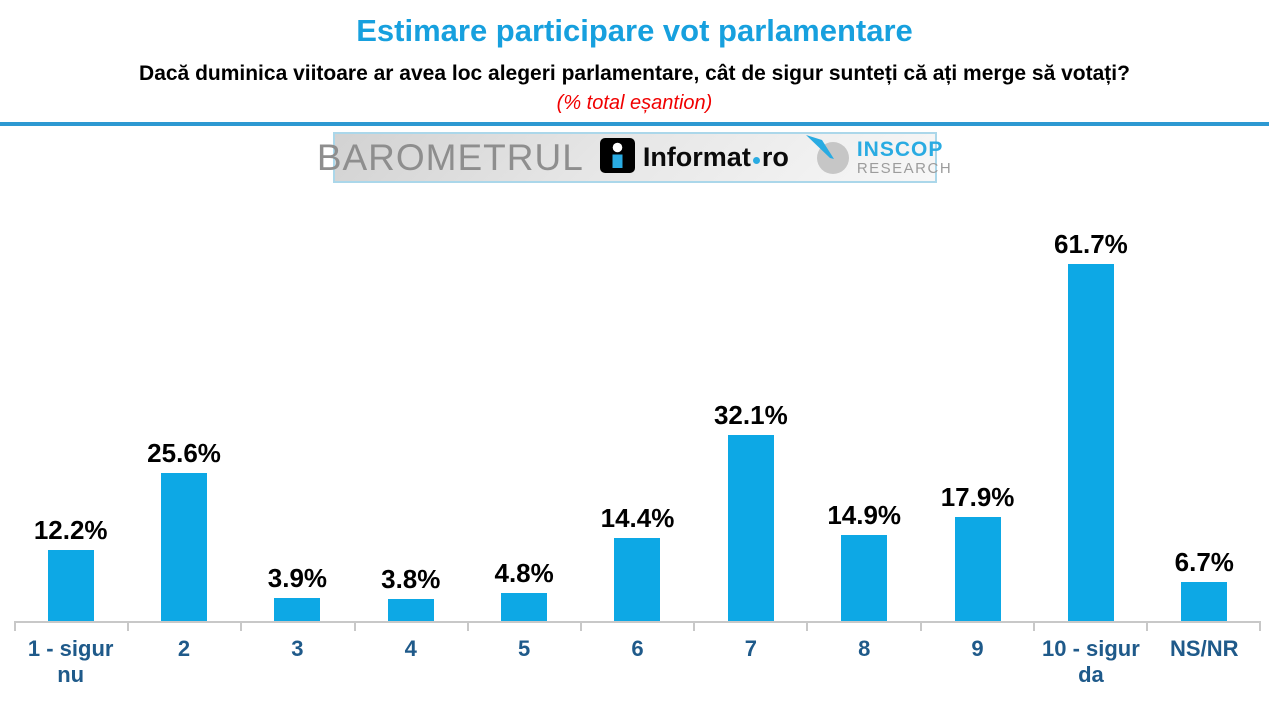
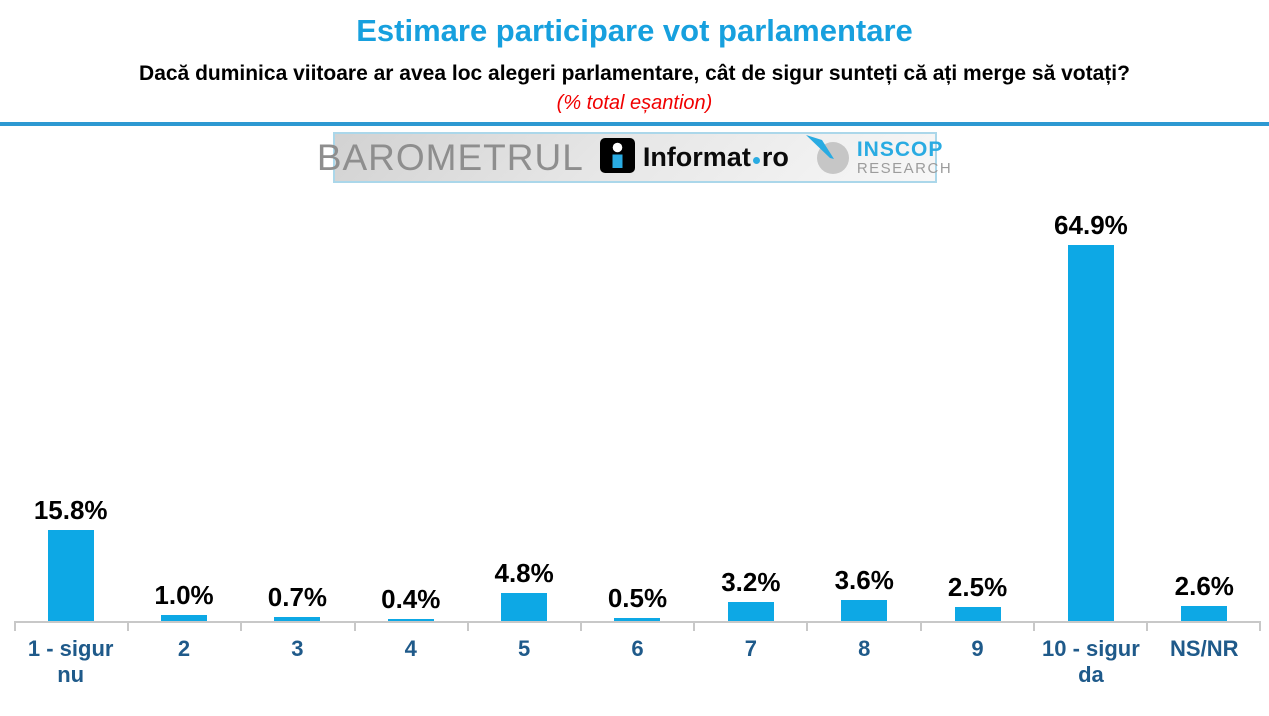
1 - sigur nu: 12.2% -> 15.8%
2: 25.6% -> 1.0%
3: 3.9% -> 0.7%
4: 3.8% -> 0.4%
6: 14.4% -> 0.5%
7: 32.1% -> 3.2%
8: 14.9% -> 3.6%
9: 17.9% -> 2.5%
10 - sigur da: 61.7% -> 64.9%
NS/NR: 6.7% -> 2.6%
